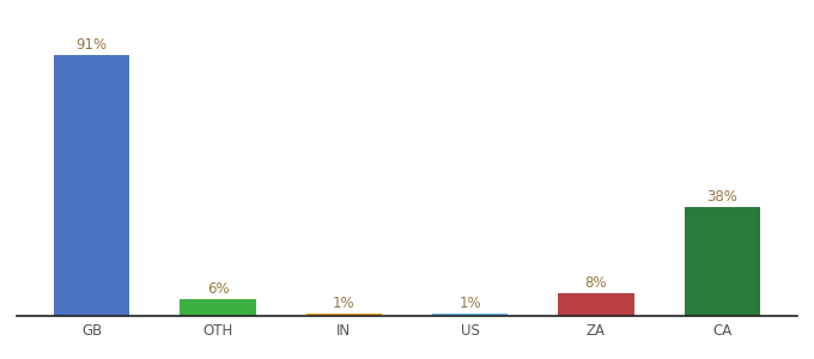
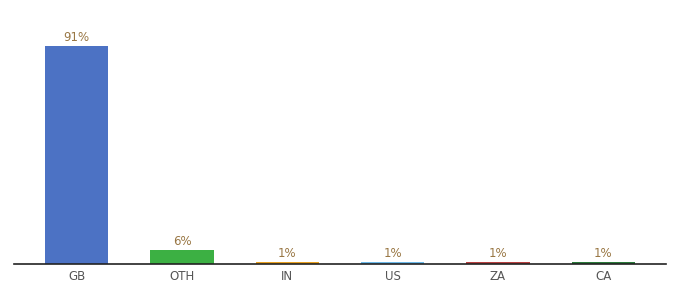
ZA: 8% -> 1%
CA: 38% -> 1%
